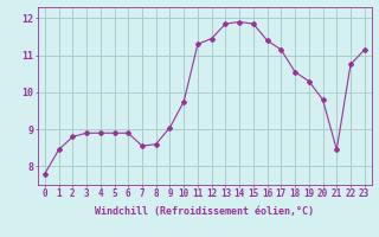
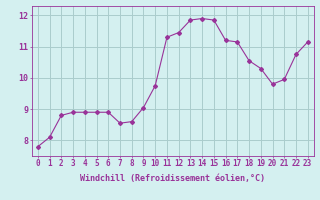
1: 8.45 -> 8.10
16: 11.40 -> 11.20
21: 8.45 -> 9.95
